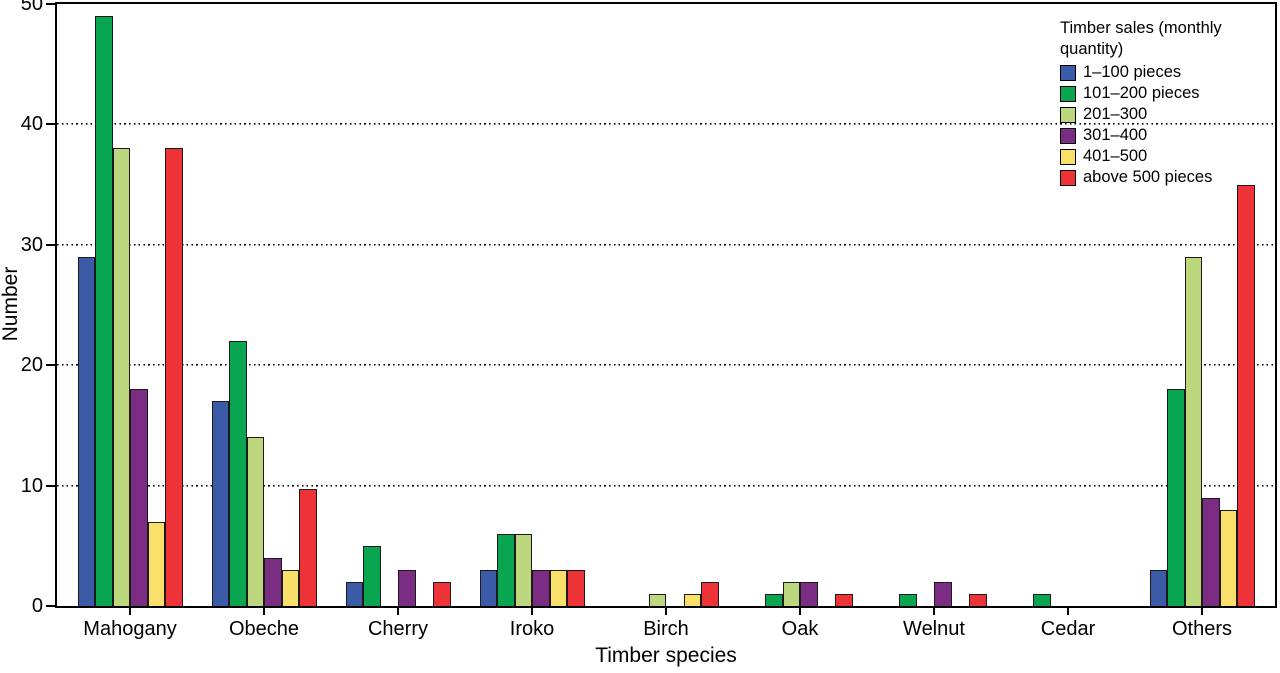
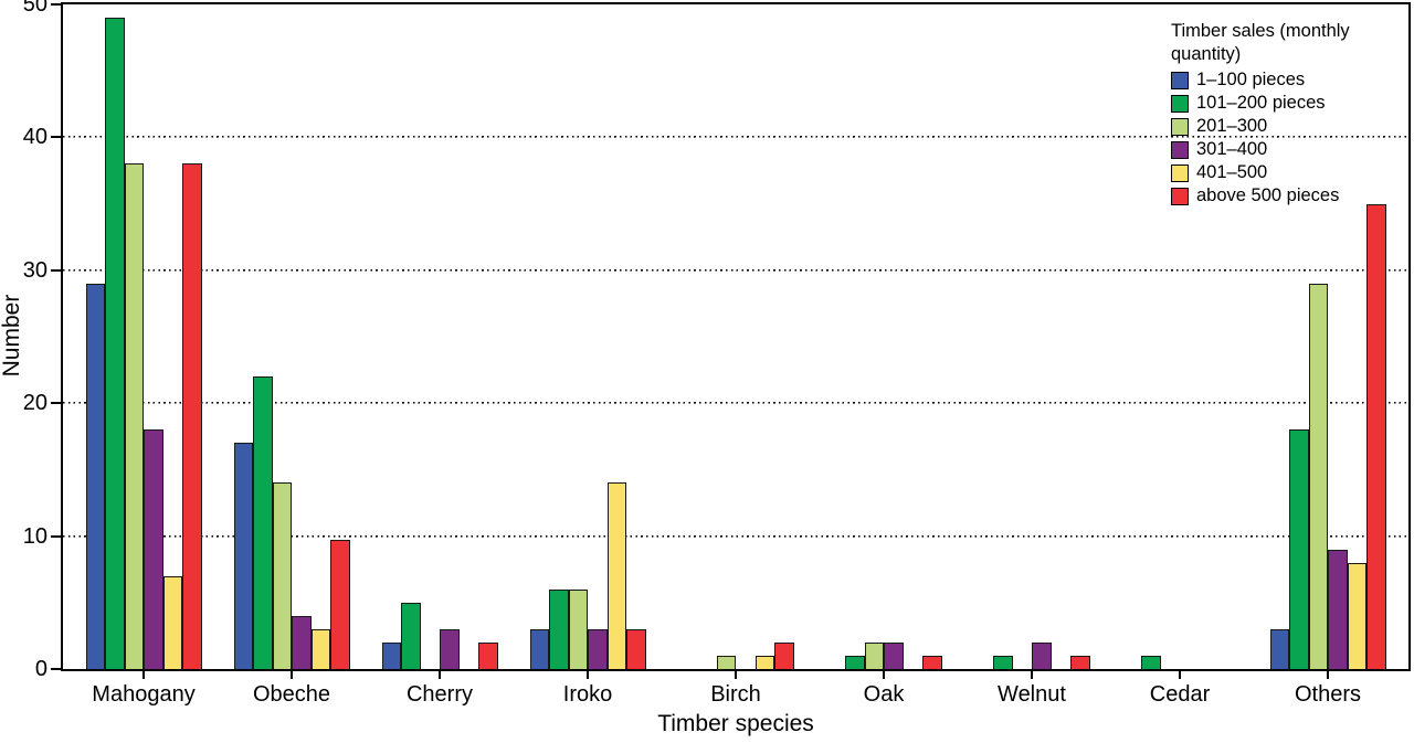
401–500/Iroko: 3 -> 14
